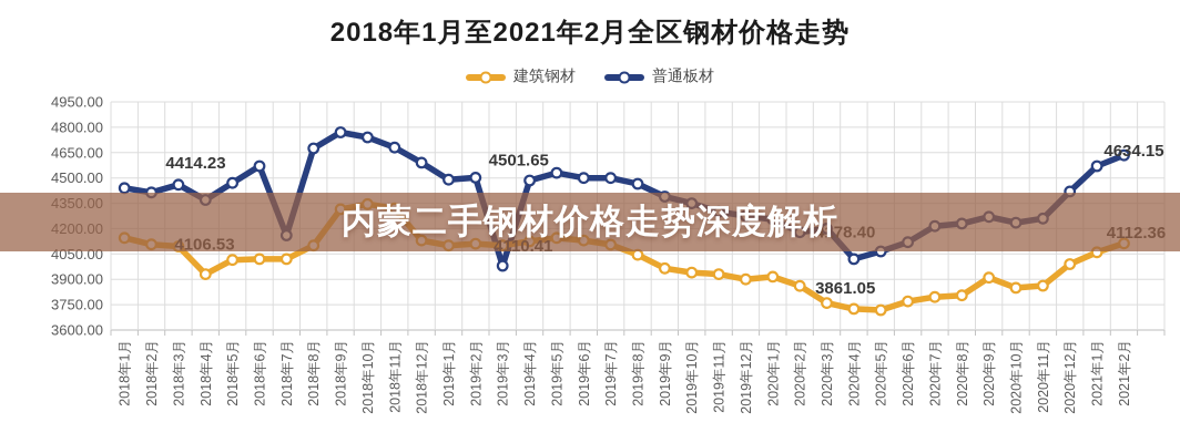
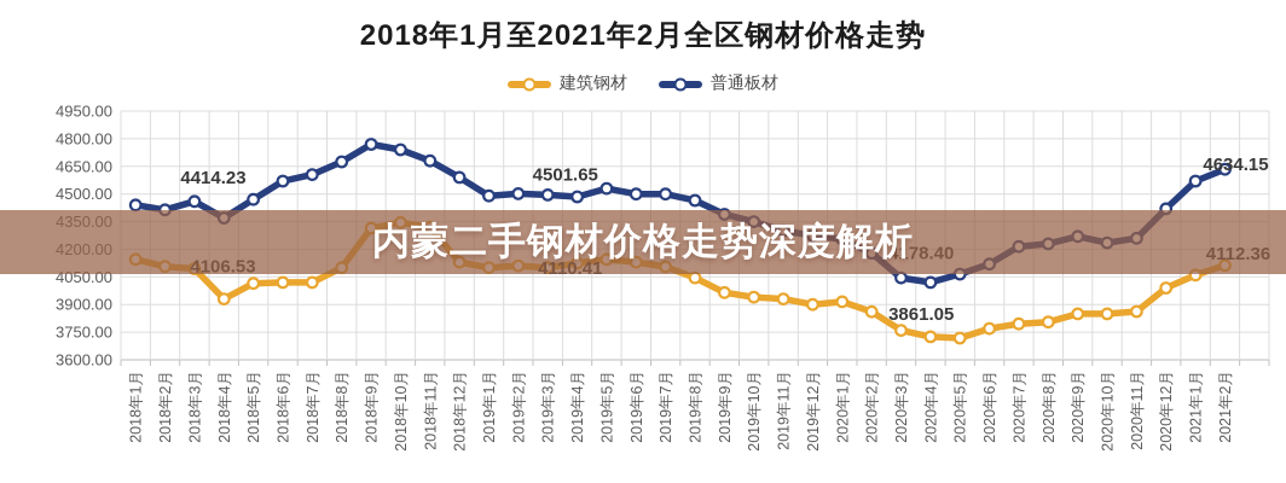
普通板材/2018年7月: 4160 -> 4600
普通板材/2019年3月: 3980 -> 4500
普通板材/2020年3月: 4200 -> 4040
建筑钢材/2020年9月: 3910 -> 3850
